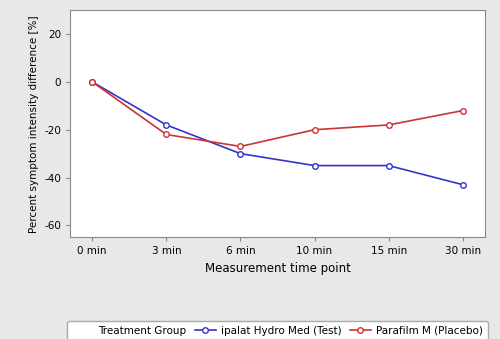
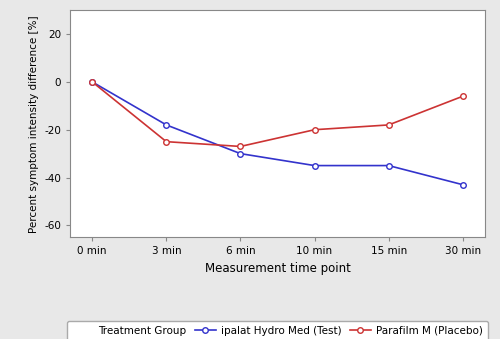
Parafilm M (Placebo)/3 min: -22 -> -25
Parafilm M (Placebo)/30 min: -12 -> -6
